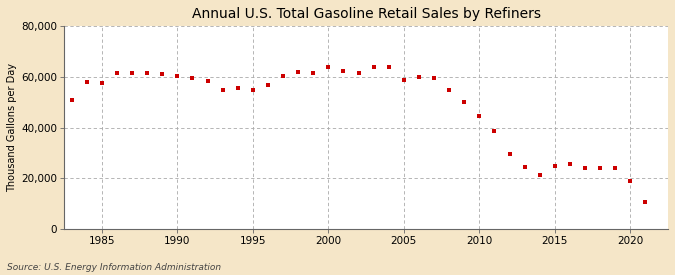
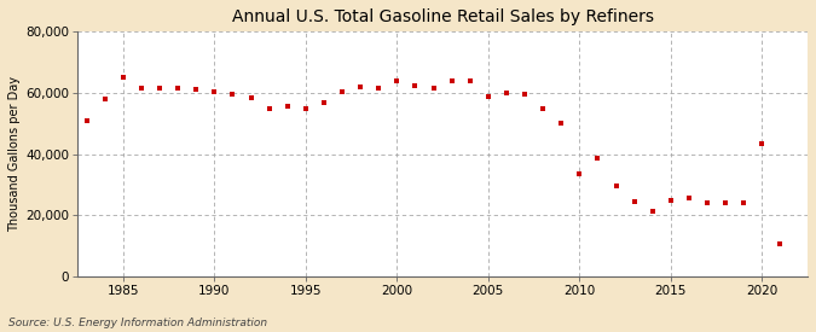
1985: 57,500 -> 65,000
2010: 44,500 -> 33,500
2020: 19,000 -> 43,500
